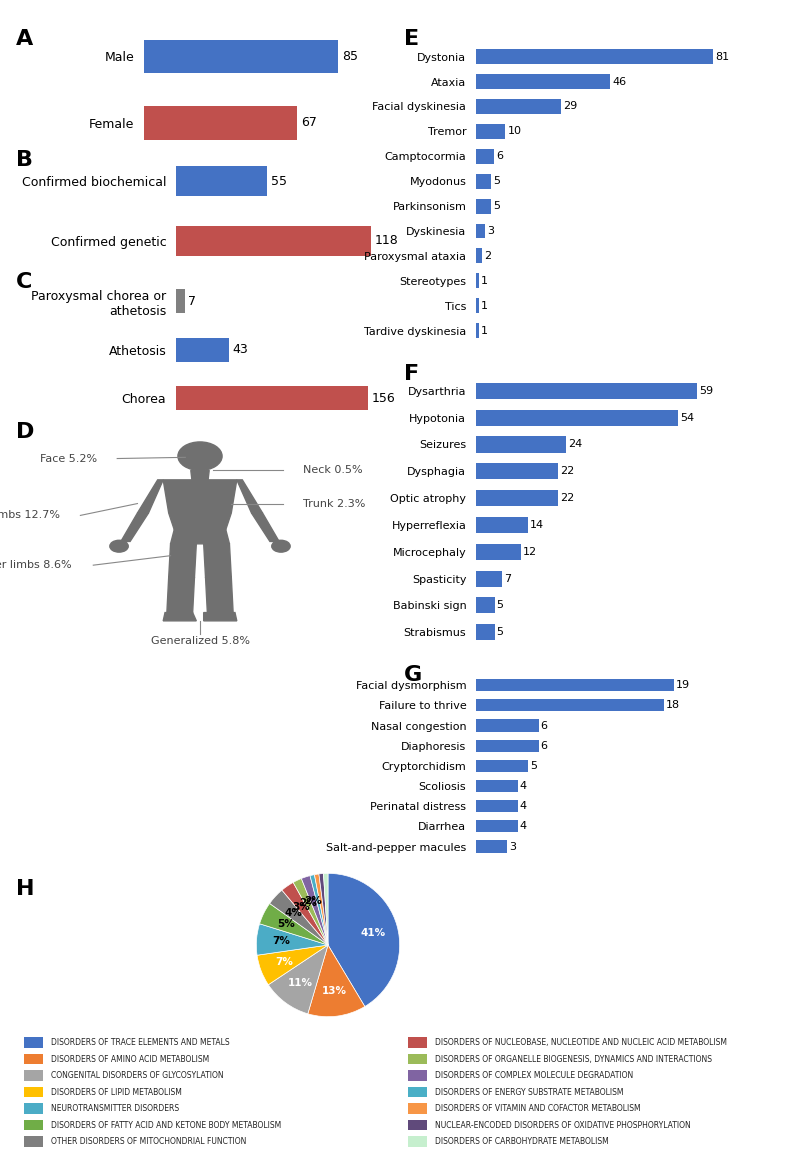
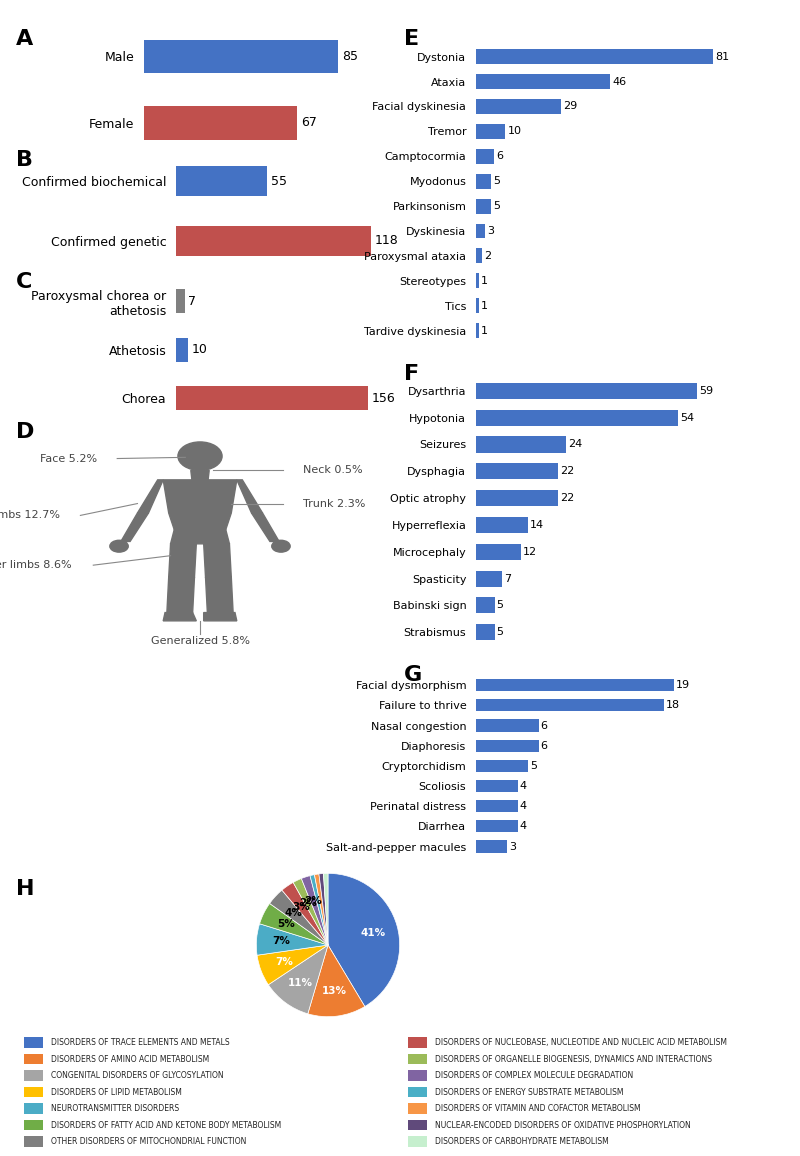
Athetosis: 43 -> 10
